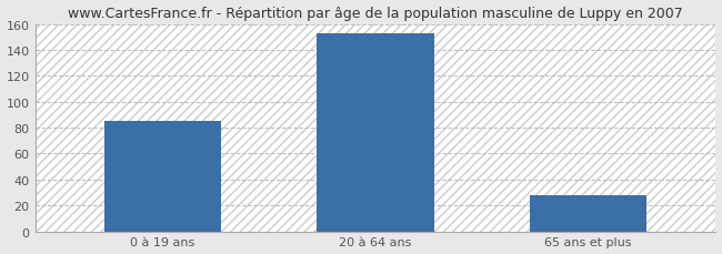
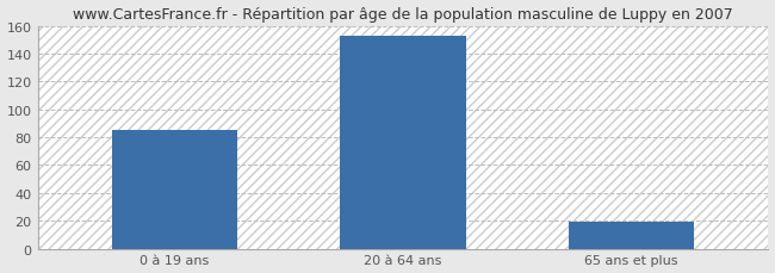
65 ans et plus: 28 -> 19
